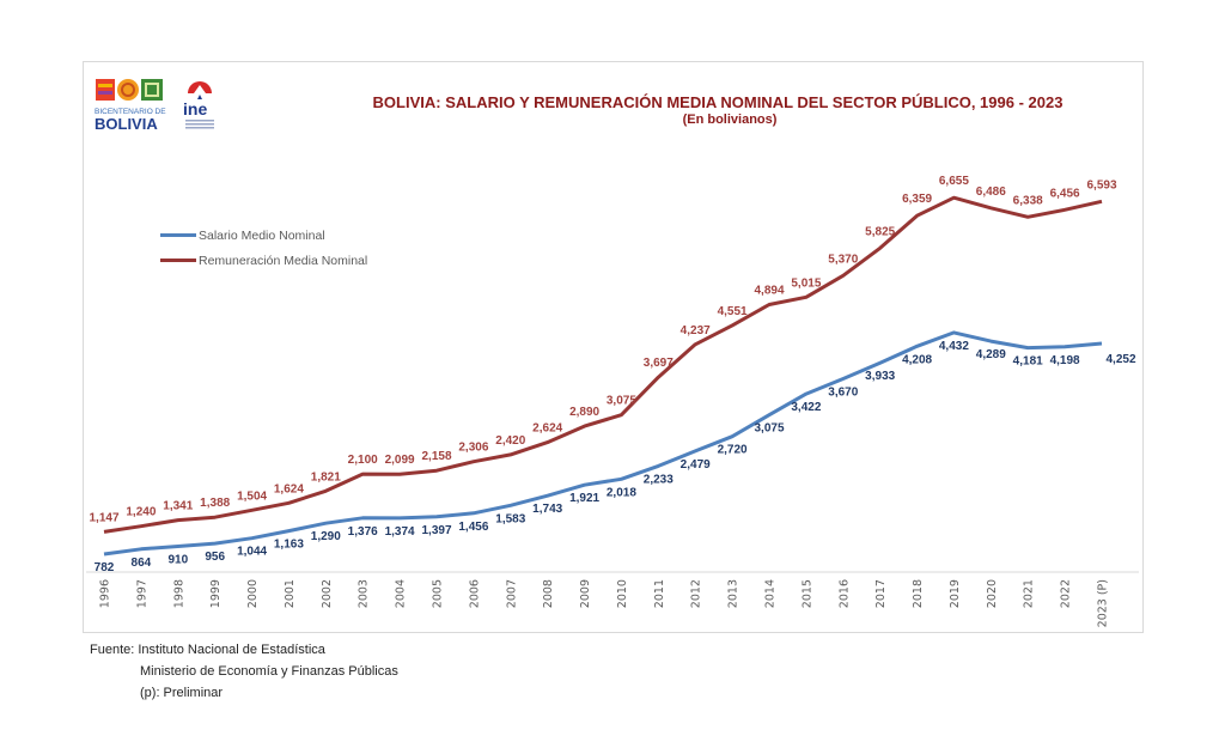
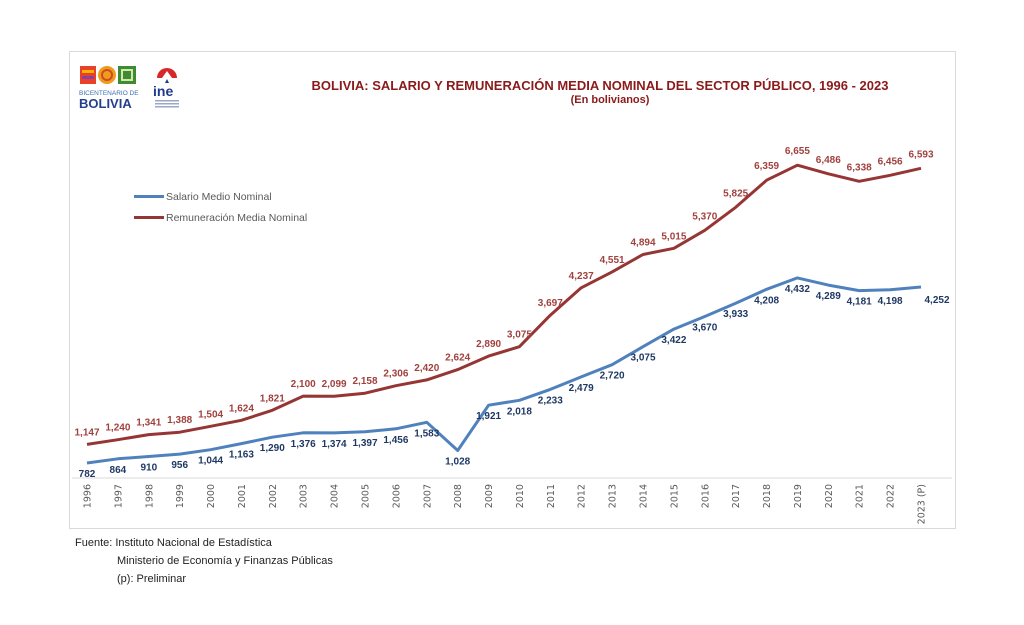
Salario Medio Nominal/2008: 1,743 -> 1,028
